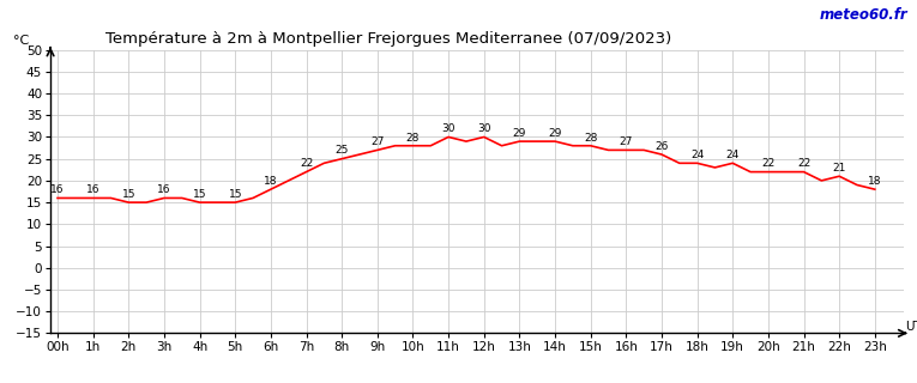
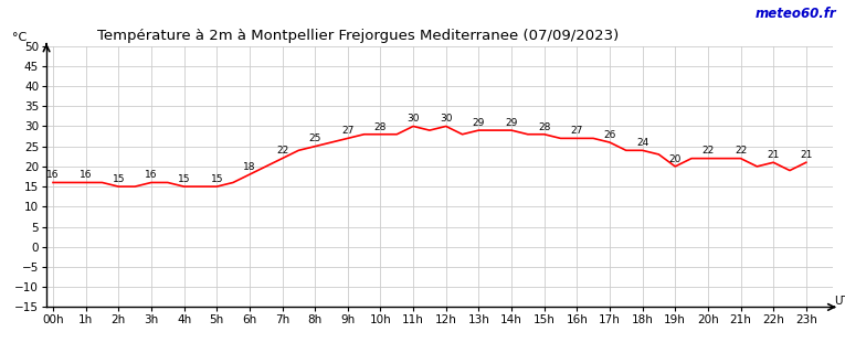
19h: 24 -> 20
23h: 18 -> 21
